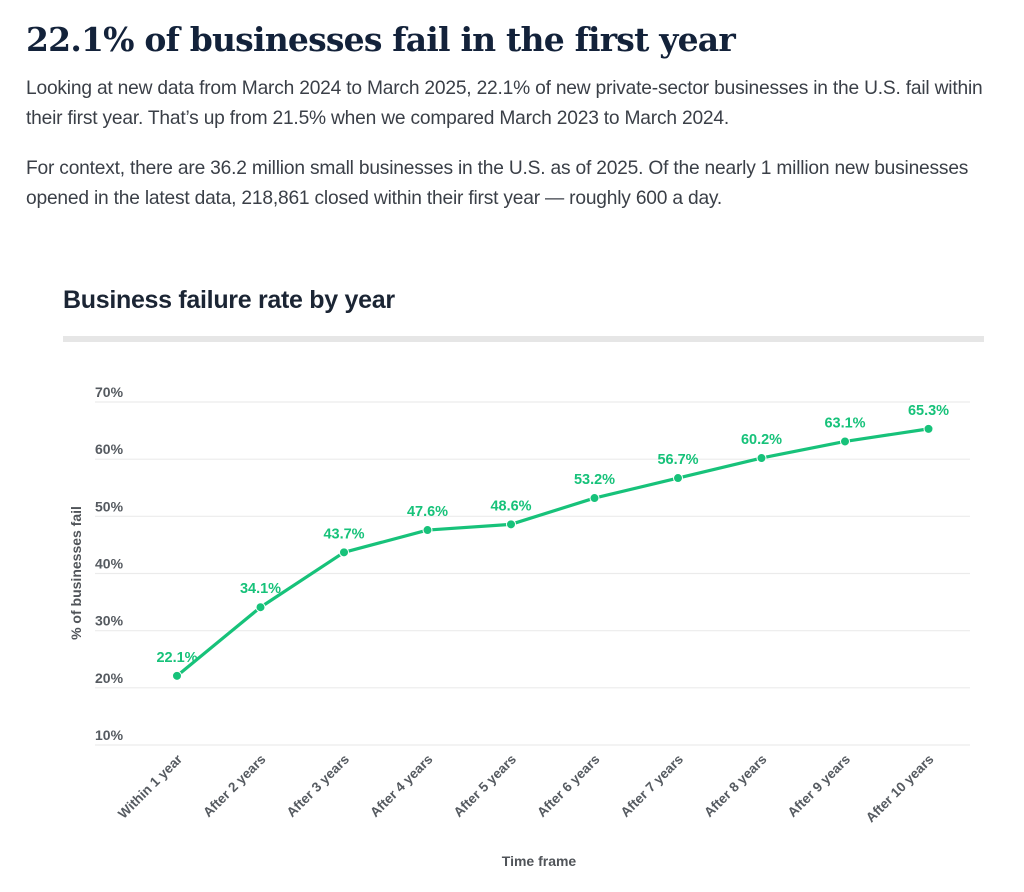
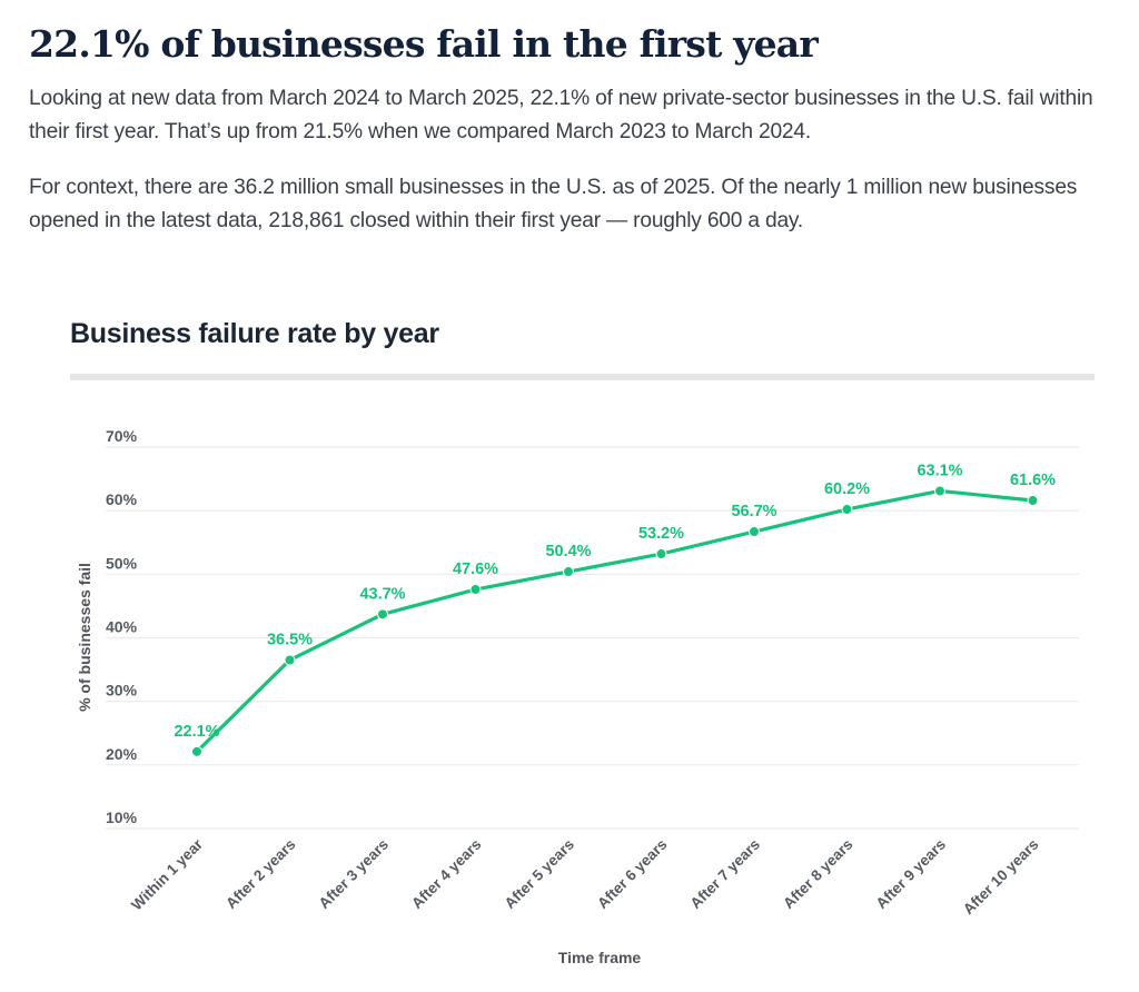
After 2 years: 34.1% -> 36.5%
After 5 years: 48.6% -> 50.4%
After 10 years: 65.3% -> 61.6%
